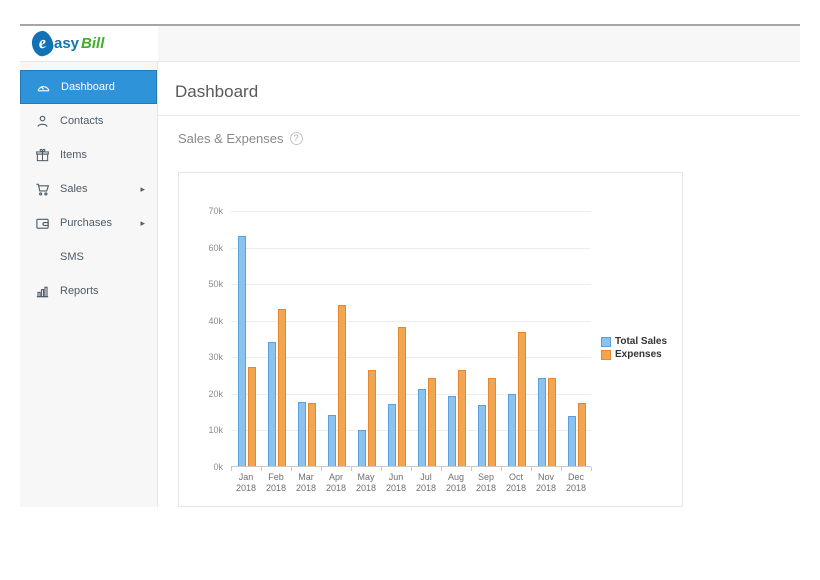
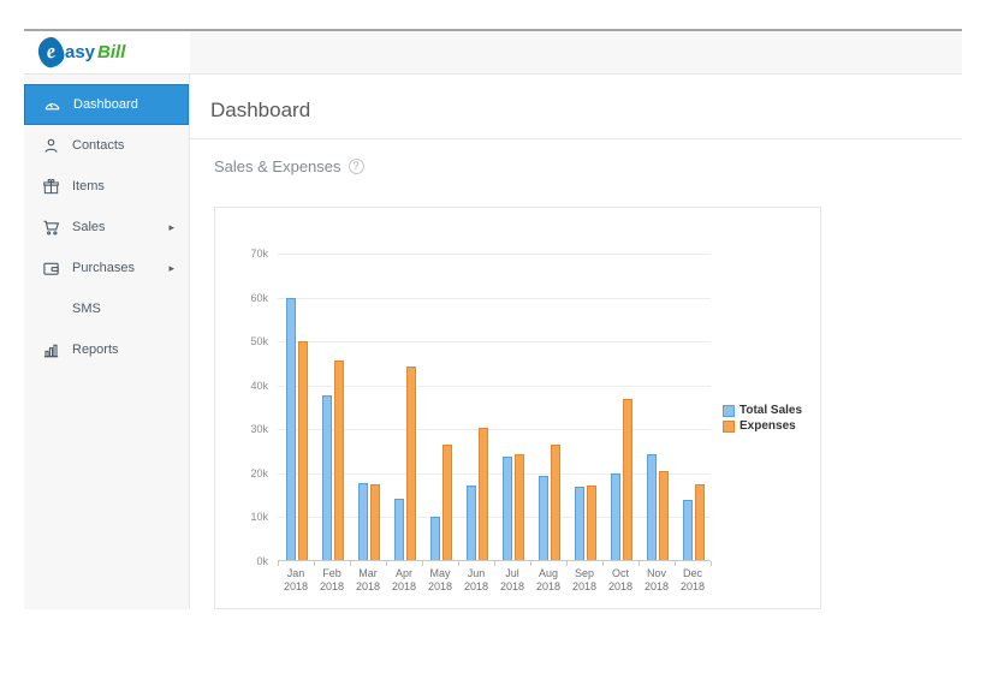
Total Sales/Jan: 63k -> 60k
Expenses/Jan: 27k -> 50k
Total Sales/Feb: 34k -> 38k
Expenses/Feb: 43k -> 45k
Expenses/Jun: 38k -> 30k
Total Sales/Jul: 21k -> 24k
Expenses/Sep: 24k -> 17k
Expenses/Nov: 24k -> 20k
